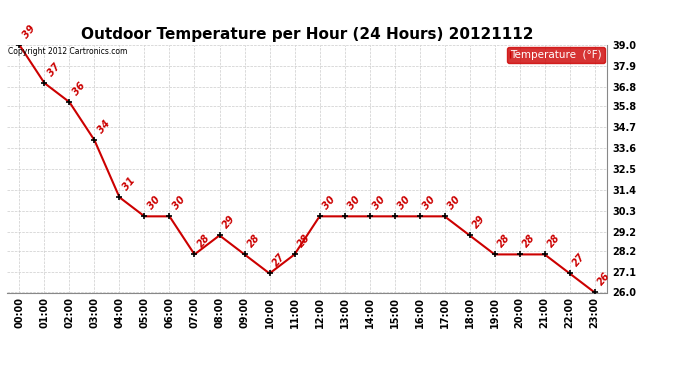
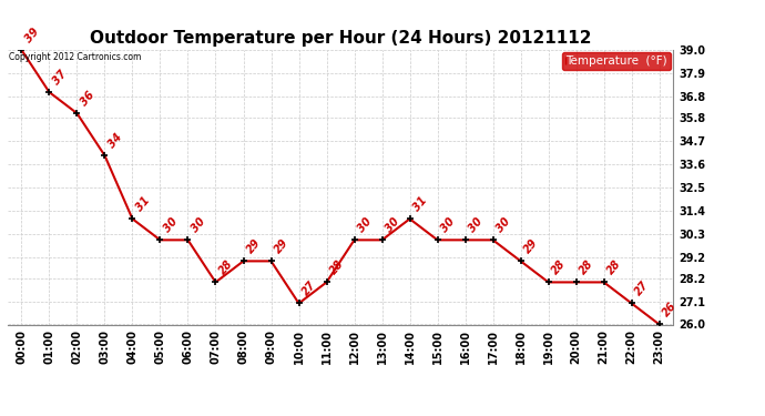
09:00: 28 -> 29
14:00: 30 -> 31
